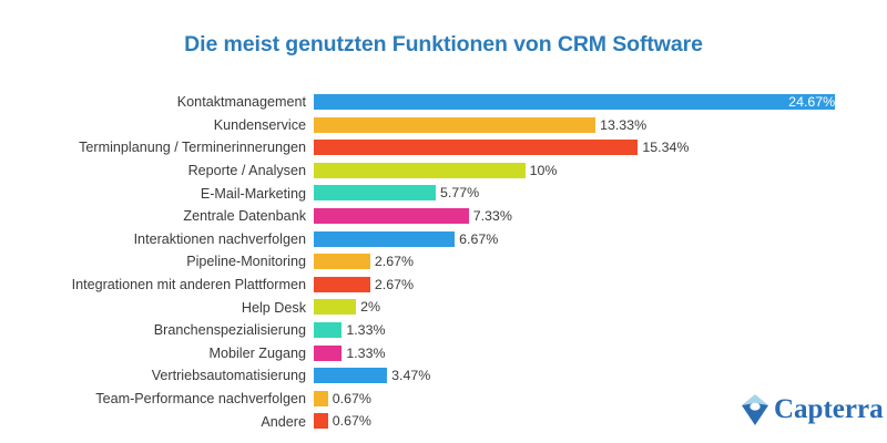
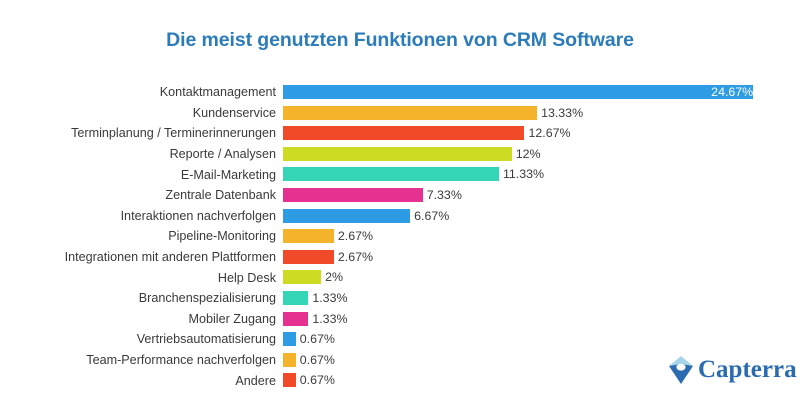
Terminplanung / Terminerinnerungen: 15.34% -> 12.67%
Reporte / Analysen: 10% -> 12%
E-Mail-Marketing: 5.77% -> 11.33%
Vertriebsautomatisierung: 3.47% -> 0.67%
